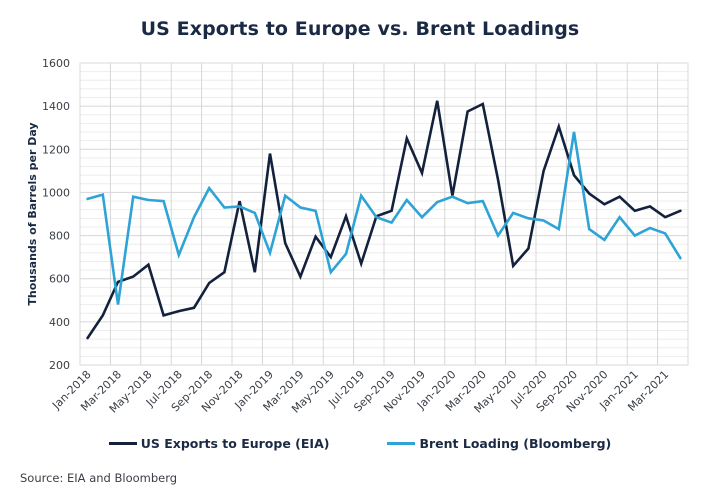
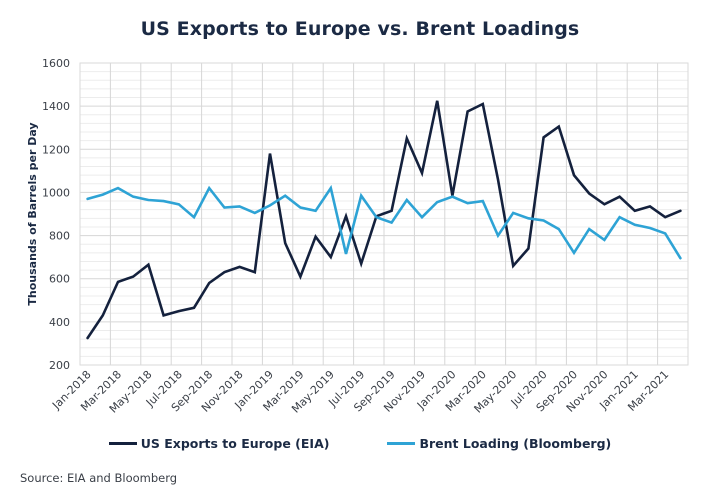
Brent Loading (Bloomberg)/Mar-2018: 480 -> 1020
Brent Loading (Bloomberg)/Jul-2018: 710 -> 940
US Exports to Europe (EIA)/Nov-2018: 960 -> 660
Brent Loading (Bloomberg)/Jan-2019: 720 -> 940
Brent Loading (Bloomberg)/May-2019: 630 -> 1020
US Exports to Europe (EIA)/Jul-2020: 1100 -> 1260
Brent Loading (Bloomberg)/Sep-2020: 1280 -> 720
Brent Loading (Bloomberg)/Jan-2021: 800 -> 850
